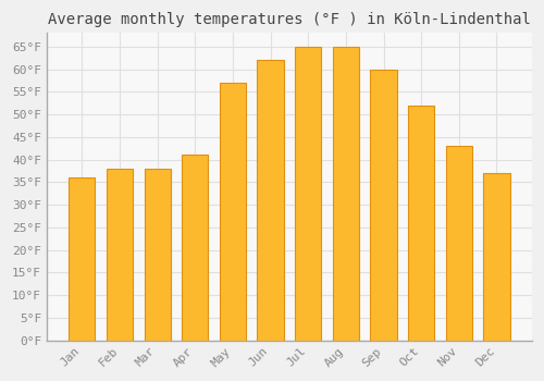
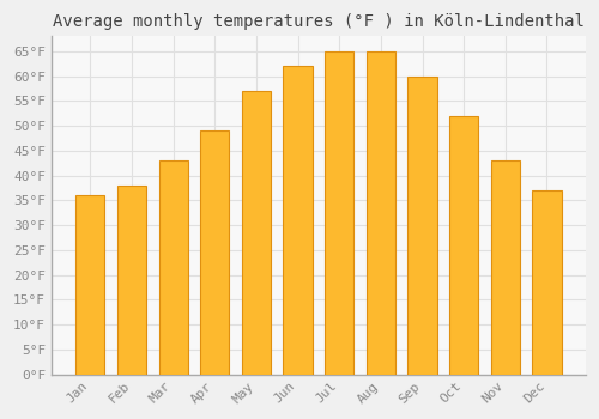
Mar: 38°F -> 43°F
Apr: 41°F -> 49°F
